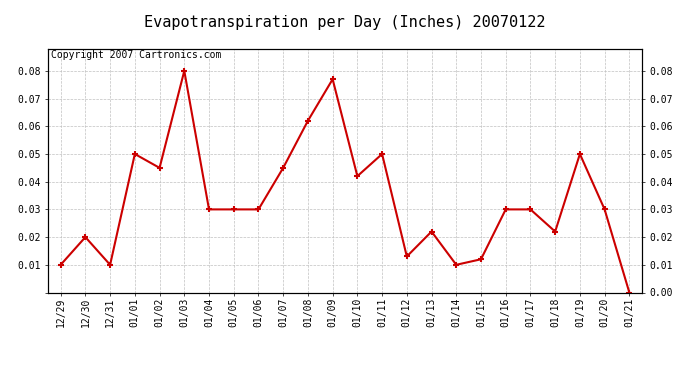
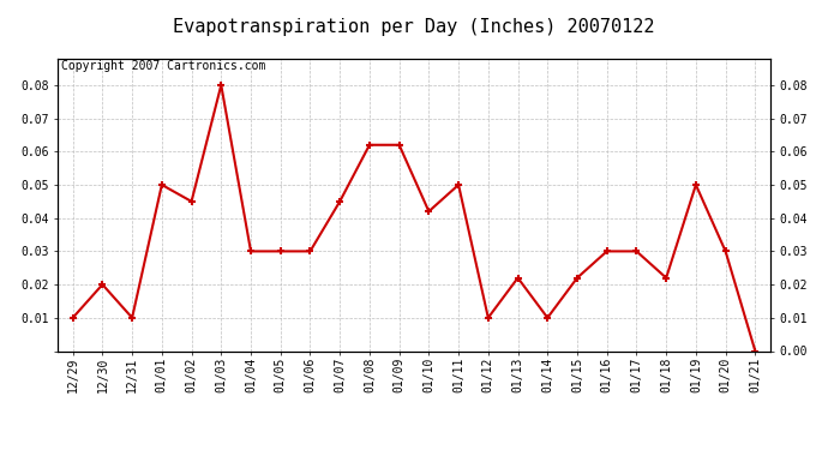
01/09: 0.077 -> 0.062
01/12: 0.013 -> 0.010
01/15: 0.012 -> 0.022
